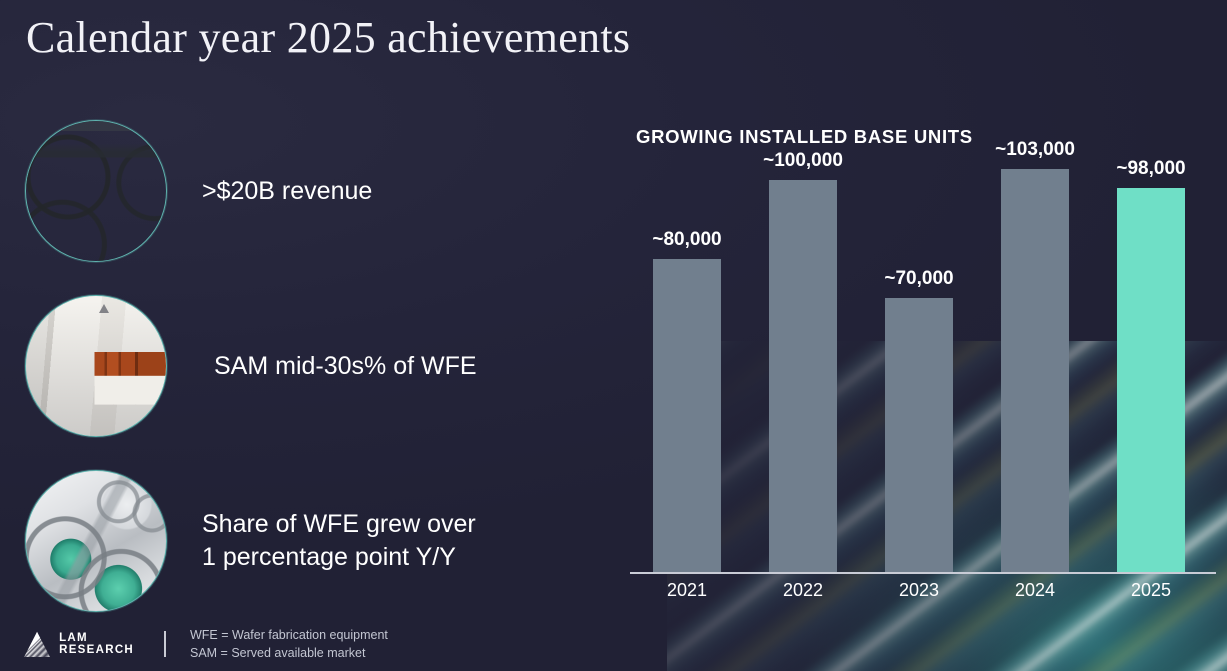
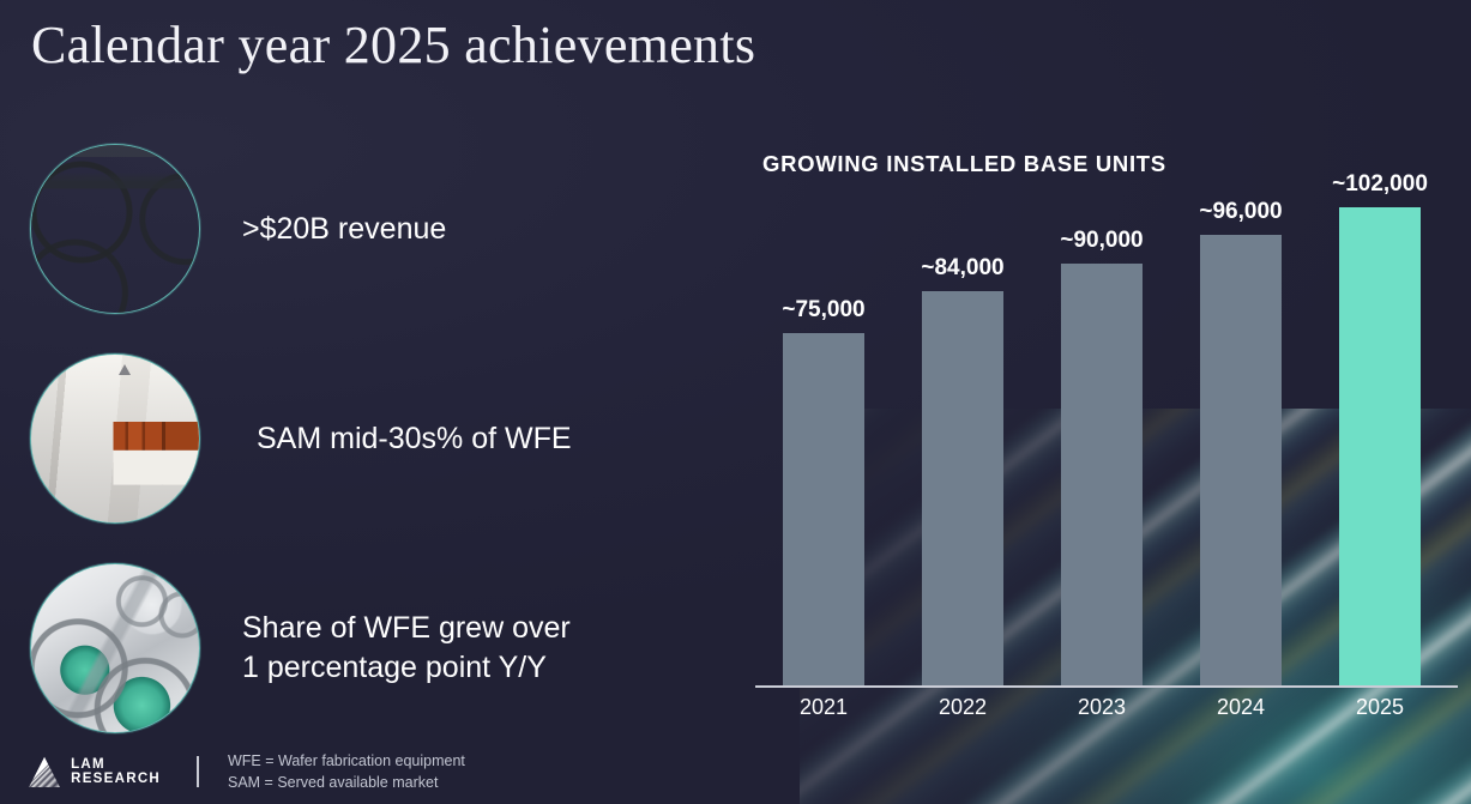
2021: 80,000 -> 75,000
2022: 100,000 -> 84,000
2023: 70,000 -> 90,000
2024: 103,000 -> 96,000
2025: 98,000 -> 102,000
